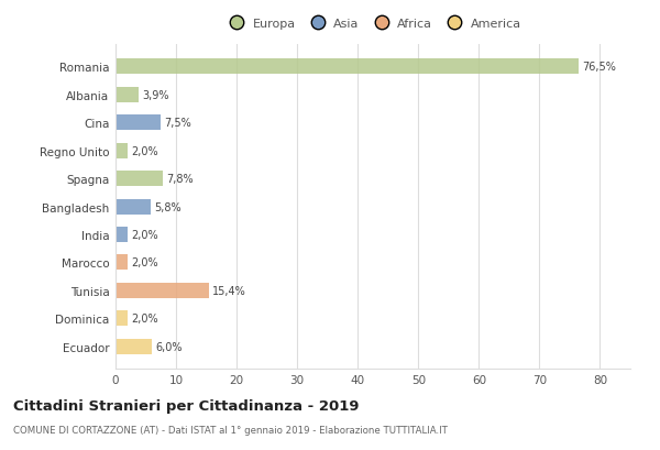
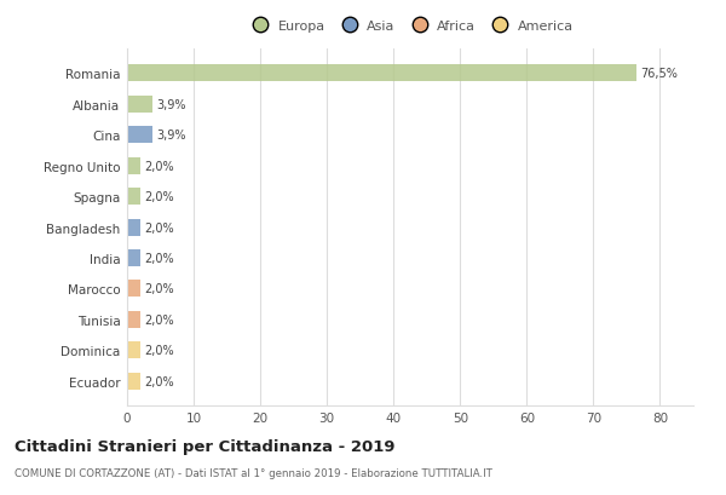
Cina: 7,5% -> 3,9%
Spagna: 7,8% -> 2,0%
Bangladesh: 5,8% -> 2,0%
Tunisia: 15,4% -> 2,0%
Ecuador: 6,0% -> 2,0%
